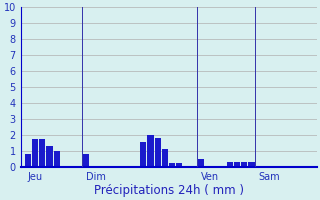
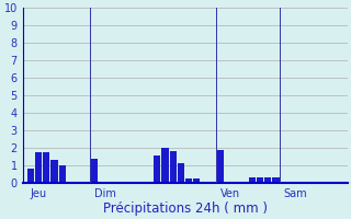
Dim: 0.8 -> 1.4
Ven: 0.5 -> 1.9
